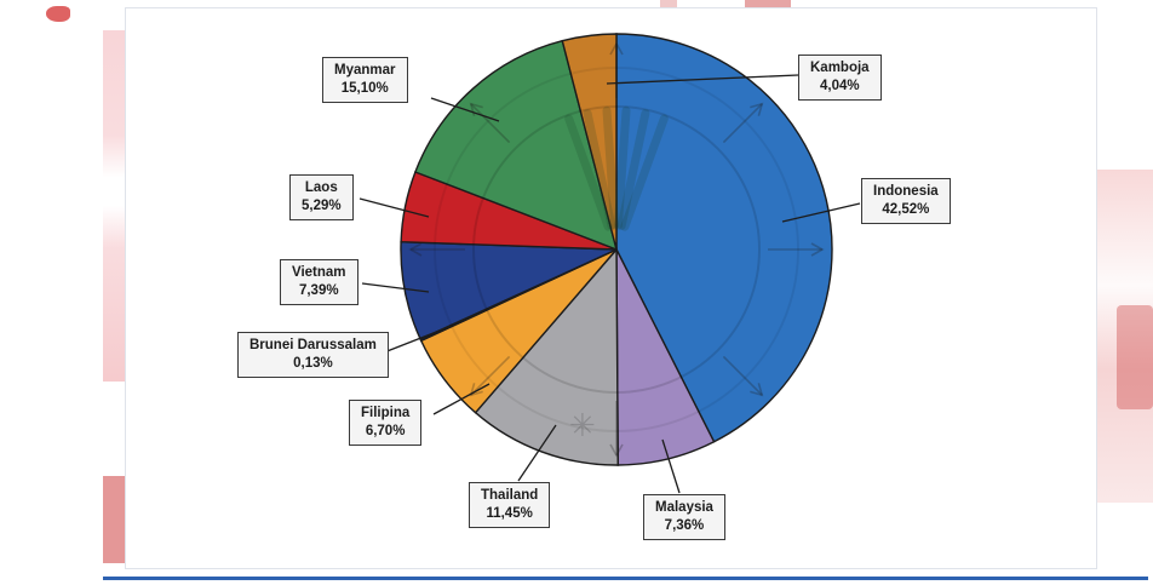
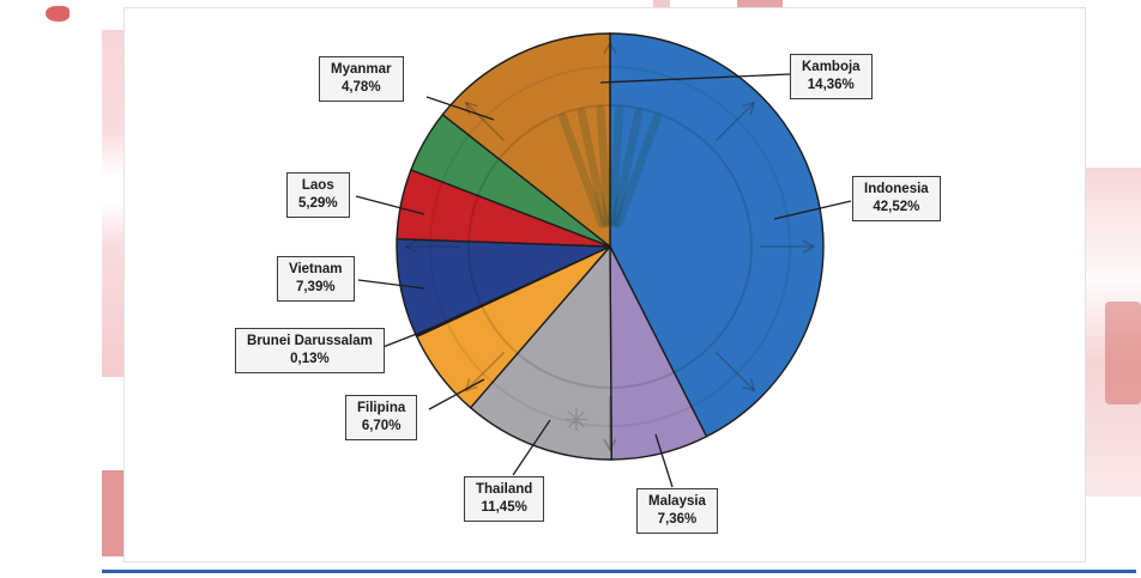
Myanmar: 15,10% -> 4,78%
Kamboja: 4,04% -> 14,36%
